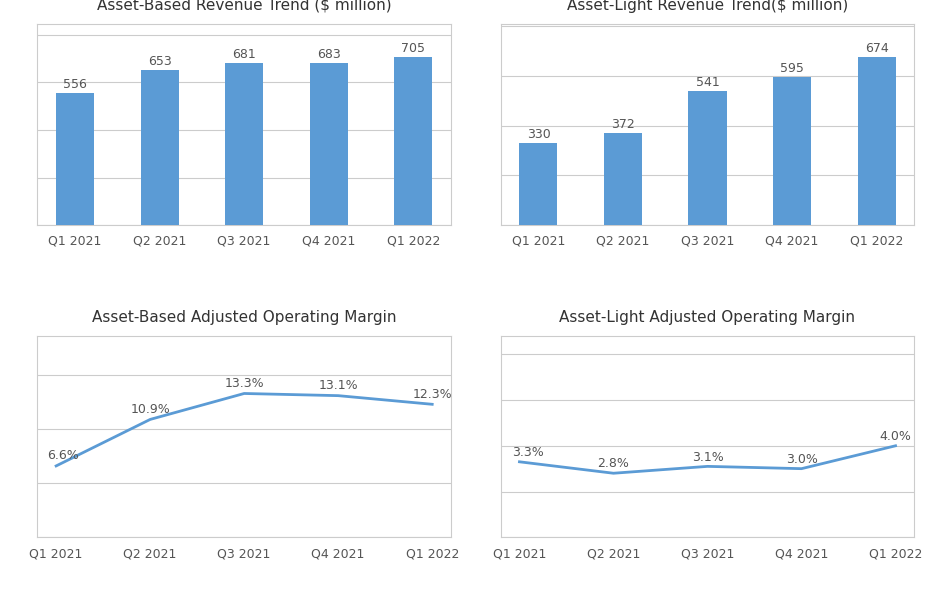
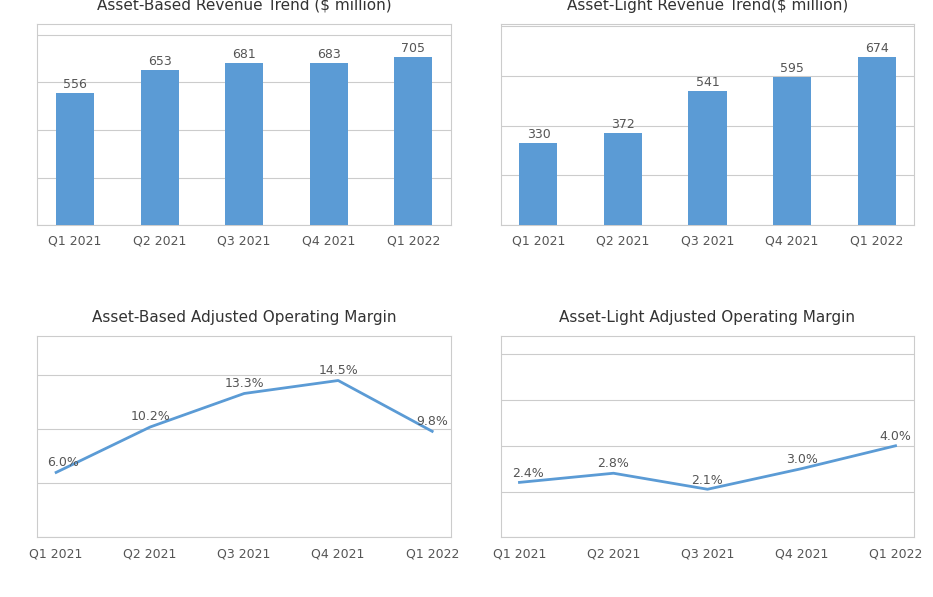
Asset-Based Adjusted Operating Margin/Q1 2021: 6.6% -> 6.0%
Asset-Based Adjusted Operating Margin/Q2 2021: 10.9% -> 10.2%
Asset-Based Adjusted Operating Margin/Q4 2021: 13.1% -> 14.5%
Asset-Based Adjusted Operating Margin/Q1 2022: 12.3% -> 9.8%
Asset-Light Adjusted Operating Margin/Q1 2021: 3.3% -> 2.4%
Asset-Light Adjusted Operating Margin/Q3 2021: 3.1% -> 2.1%
